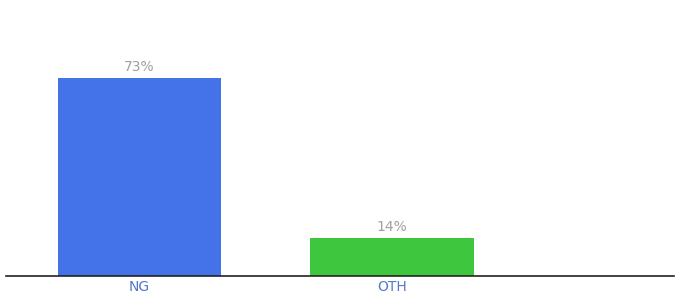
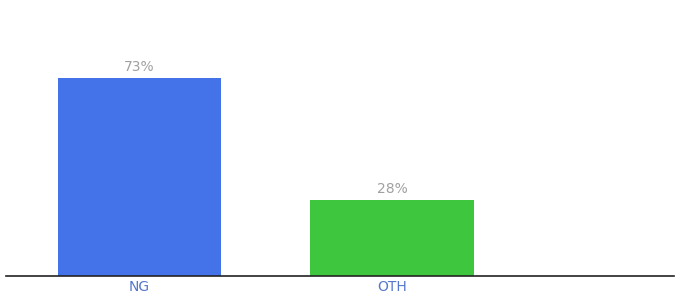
OTH: 14% -> 28%
